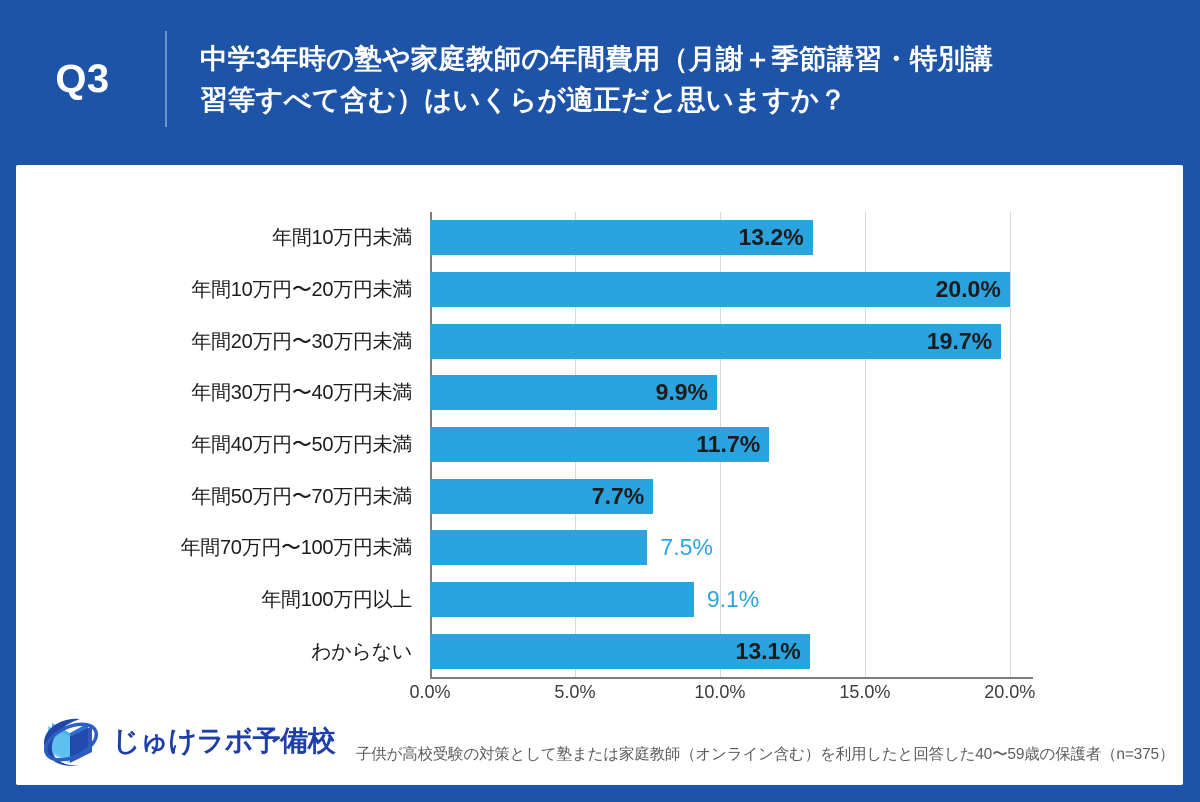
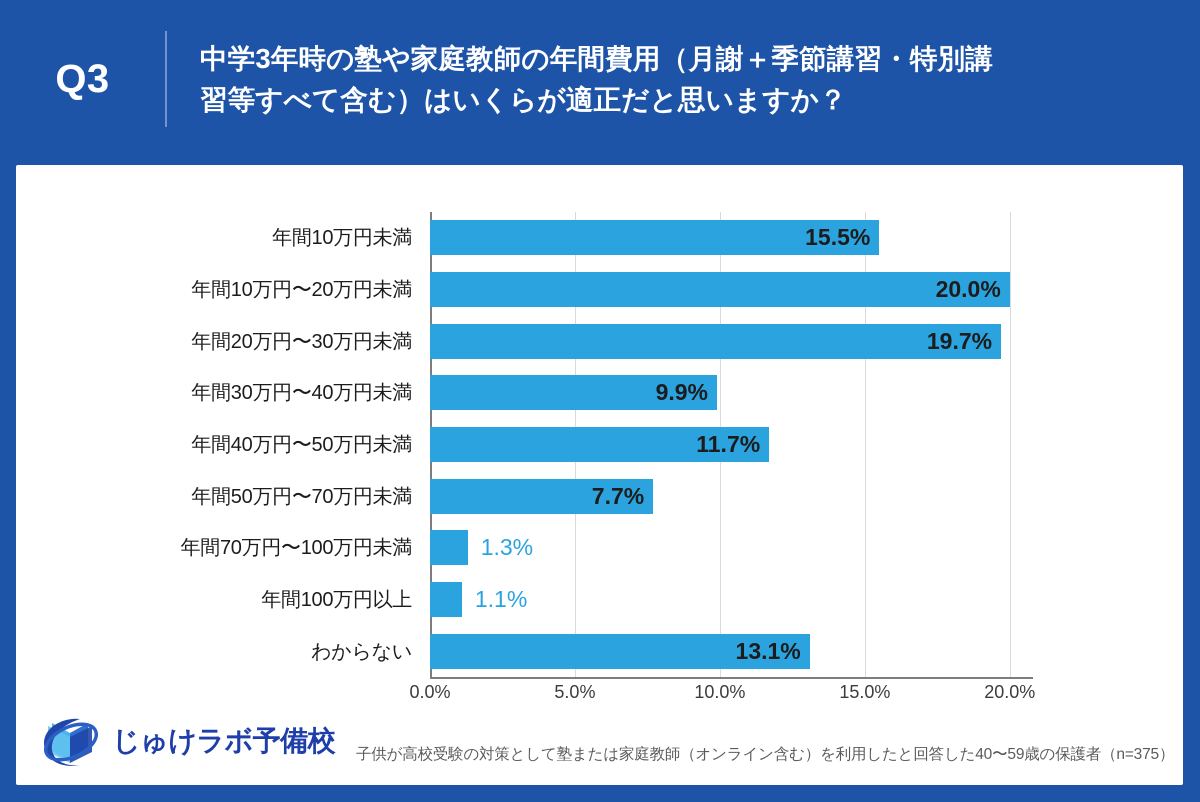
年間10万円未満: 13.2% -> 15.5%
年間70万円〜100万円未満: 7.5% -> 1.3%
年間100万円以上: 9.1% -> 1.1%
